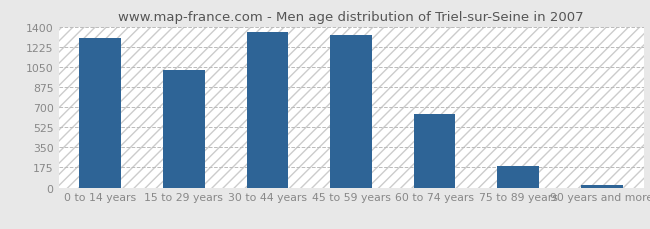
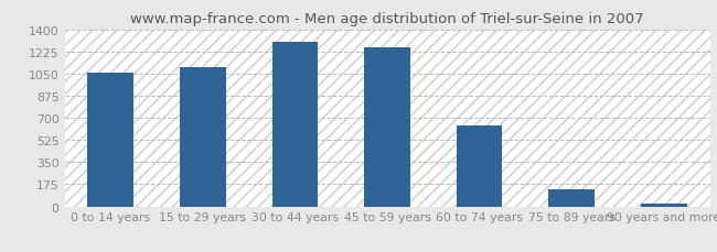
0 to 14 years: 1300 -> 1060
15 to 29 years: 1020 -> 1100
30 to 44 years: 1360 -> 1300
45 to 59 years: 1330 -> 1260
75 to 89 years: 180 -> 140
